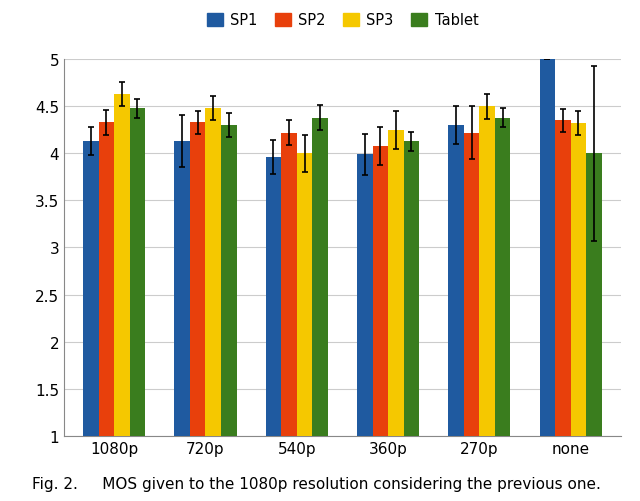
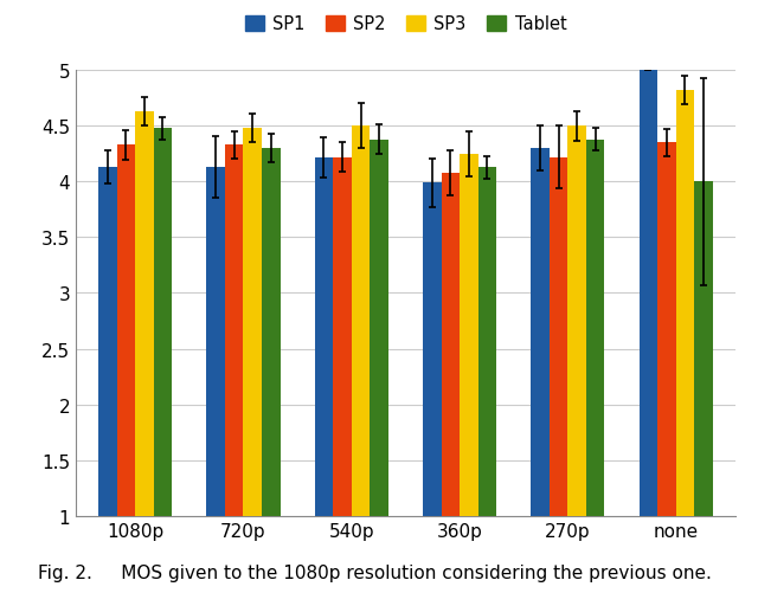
SP1/540p: 3.96 -> 4.22
SP3/540p: 4.00 -> 4.50
SP3/none: 4.32 -> 4.82
